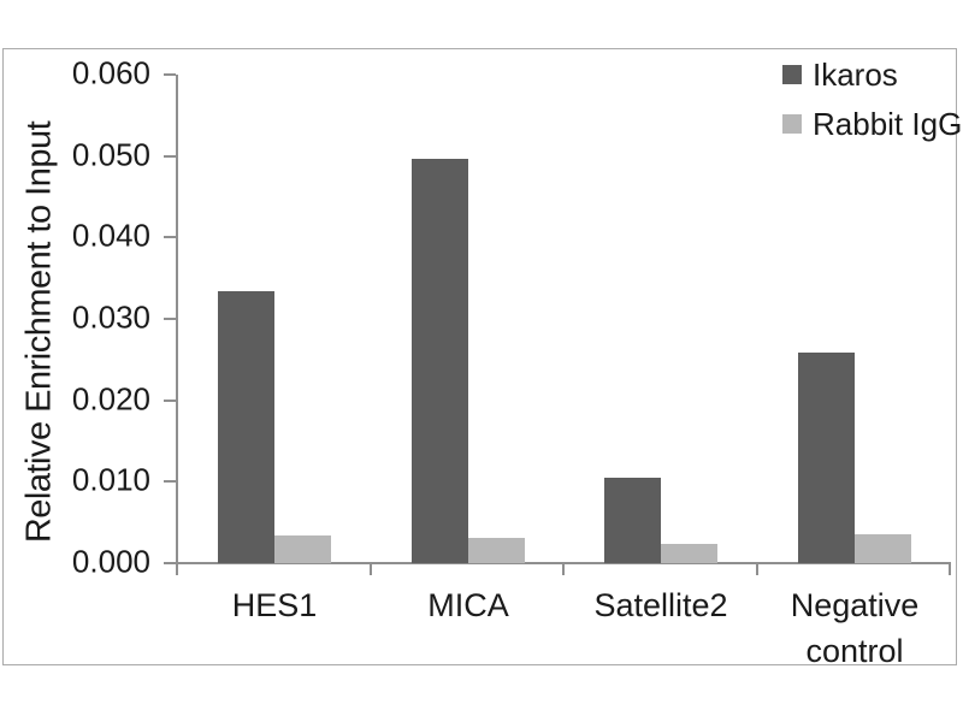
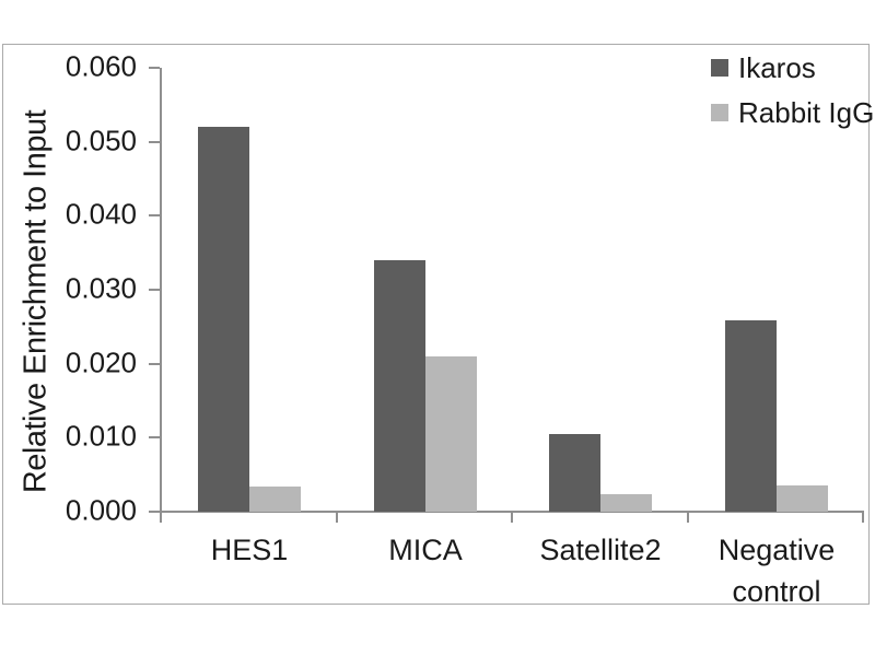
Ikaros/HES1: 0.033 -> 0.052
Ikaros/MICA: 0.050 -> 0.034
Rabbit IgG/MICA: 0.003 -> 0.021
